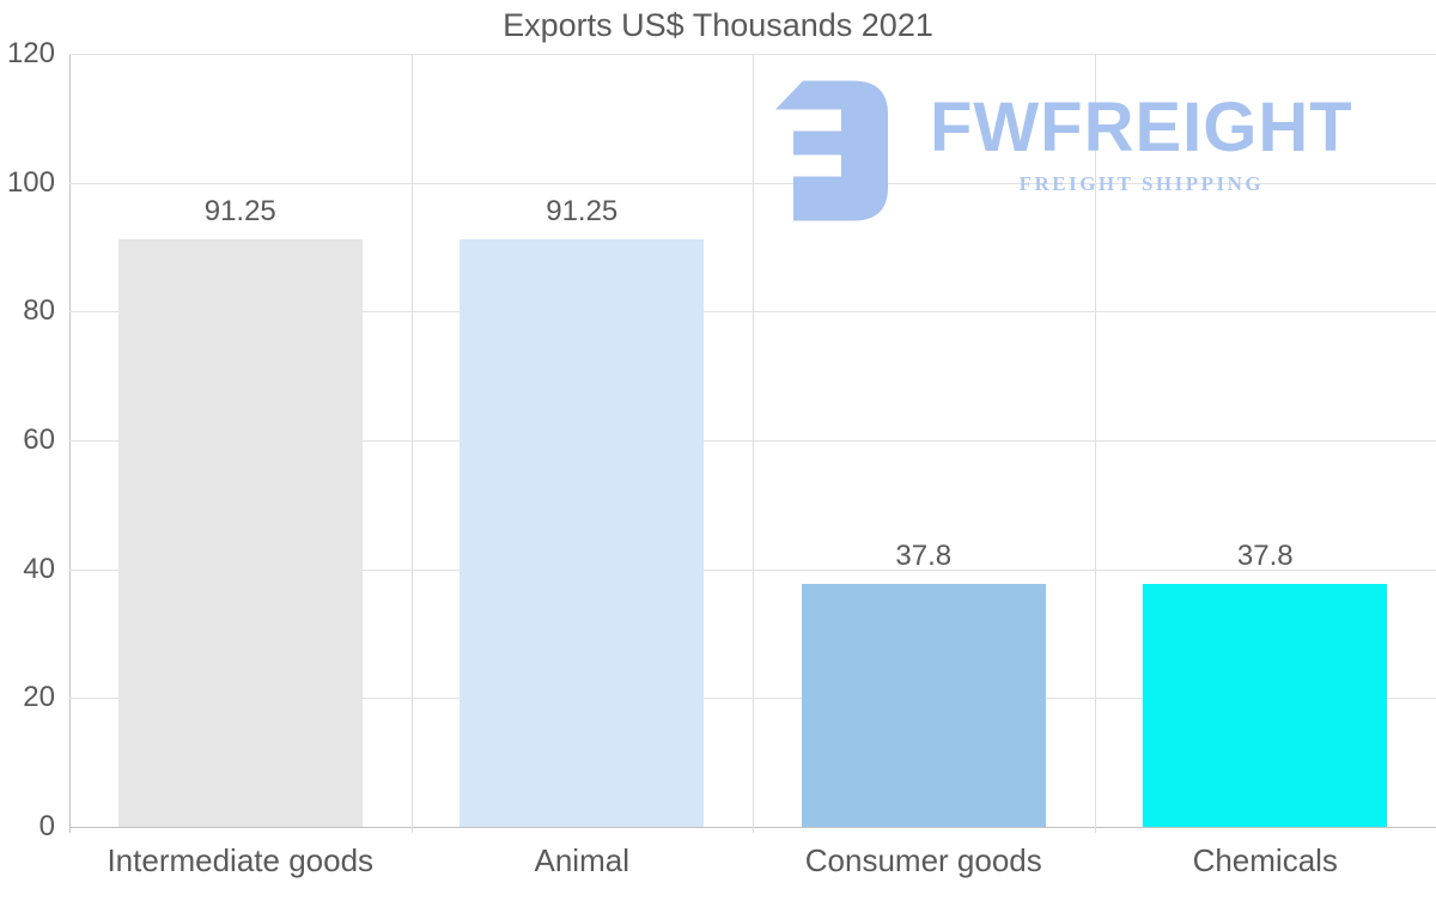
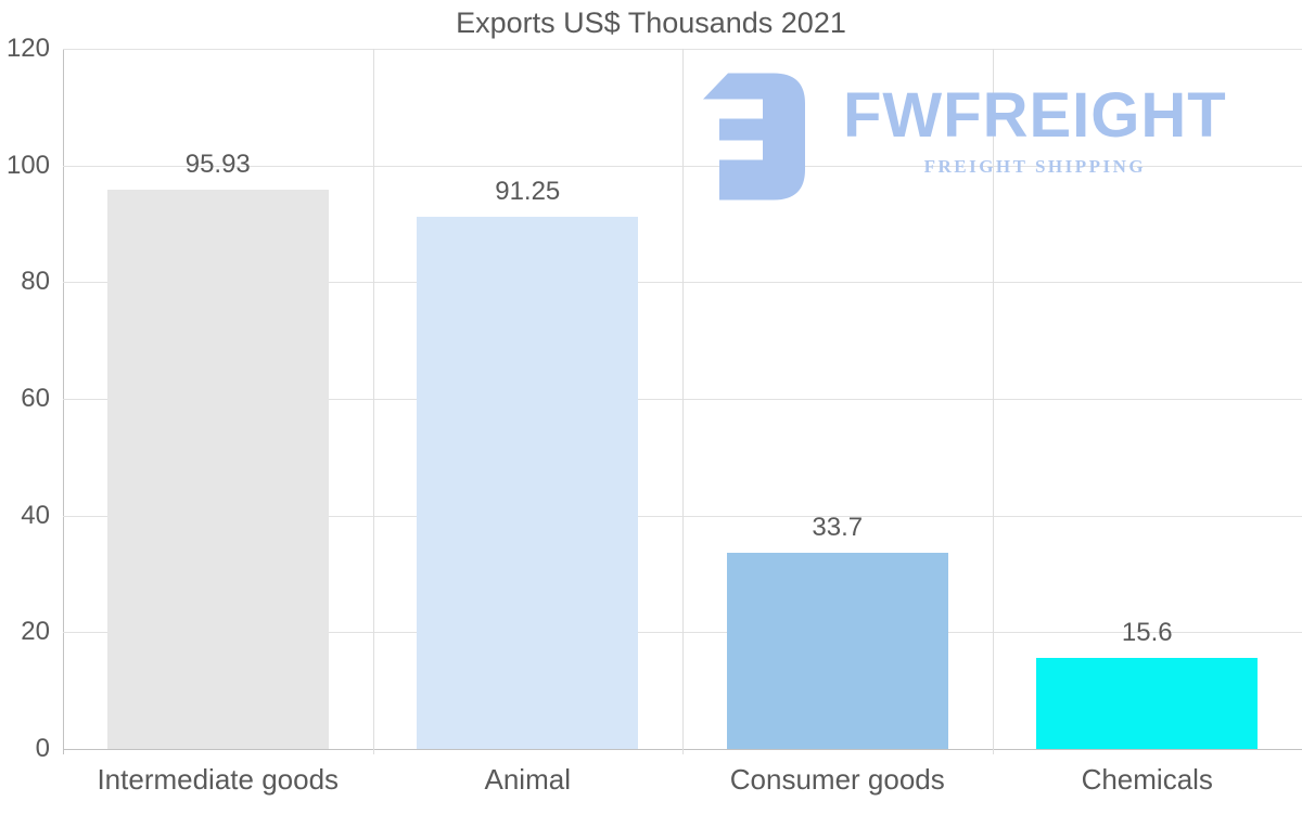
Intermediate goods: 91.25 -> 95.93
Consumer goods: 37.8 -> 33.7
Chemicals: 37.8 -> 15.6
